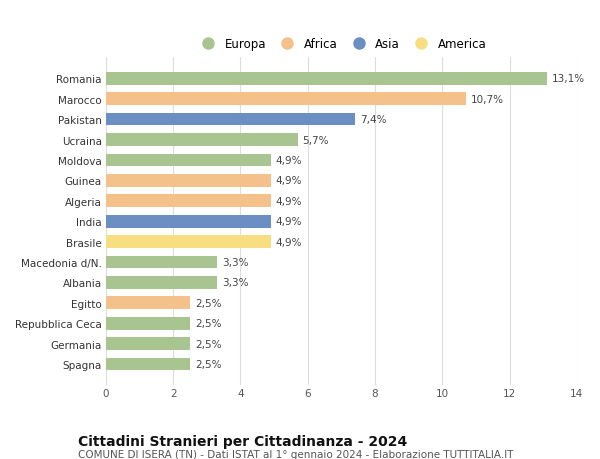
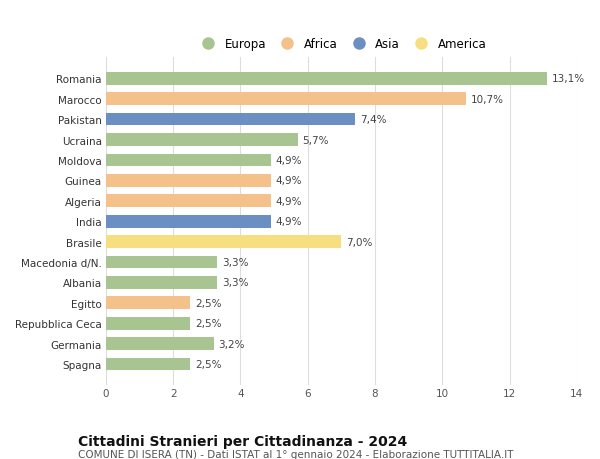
Brasile: 4,9% -> 7,0%
Germania: 2,5% -> 3,2%
